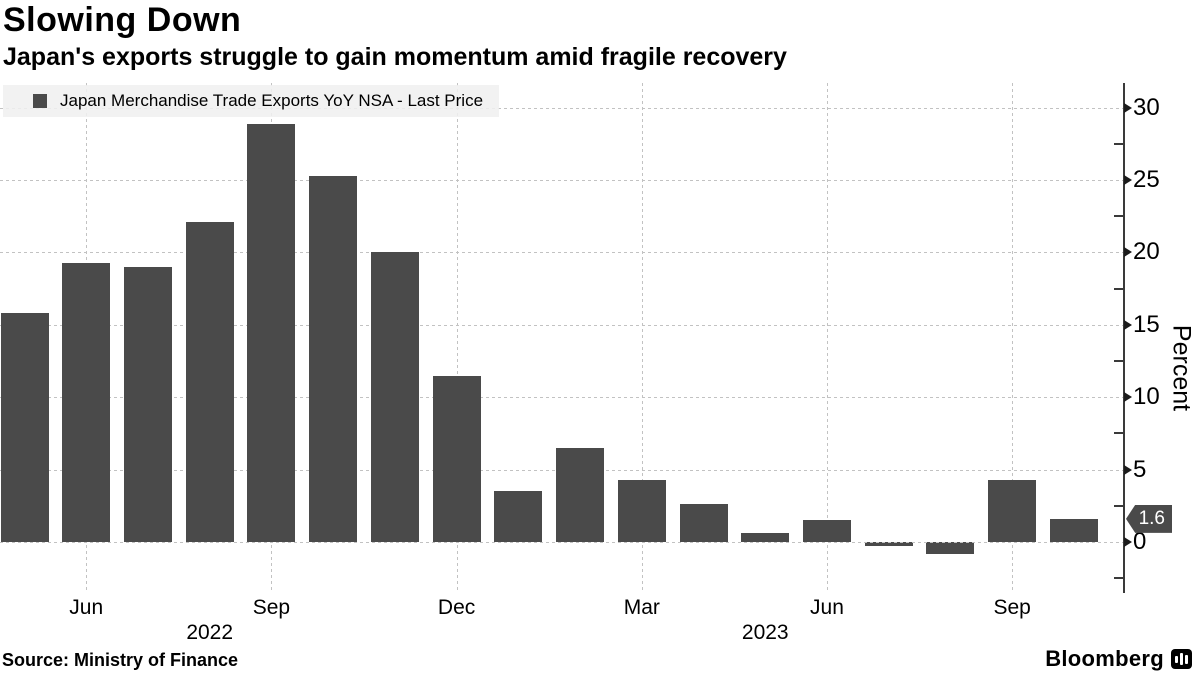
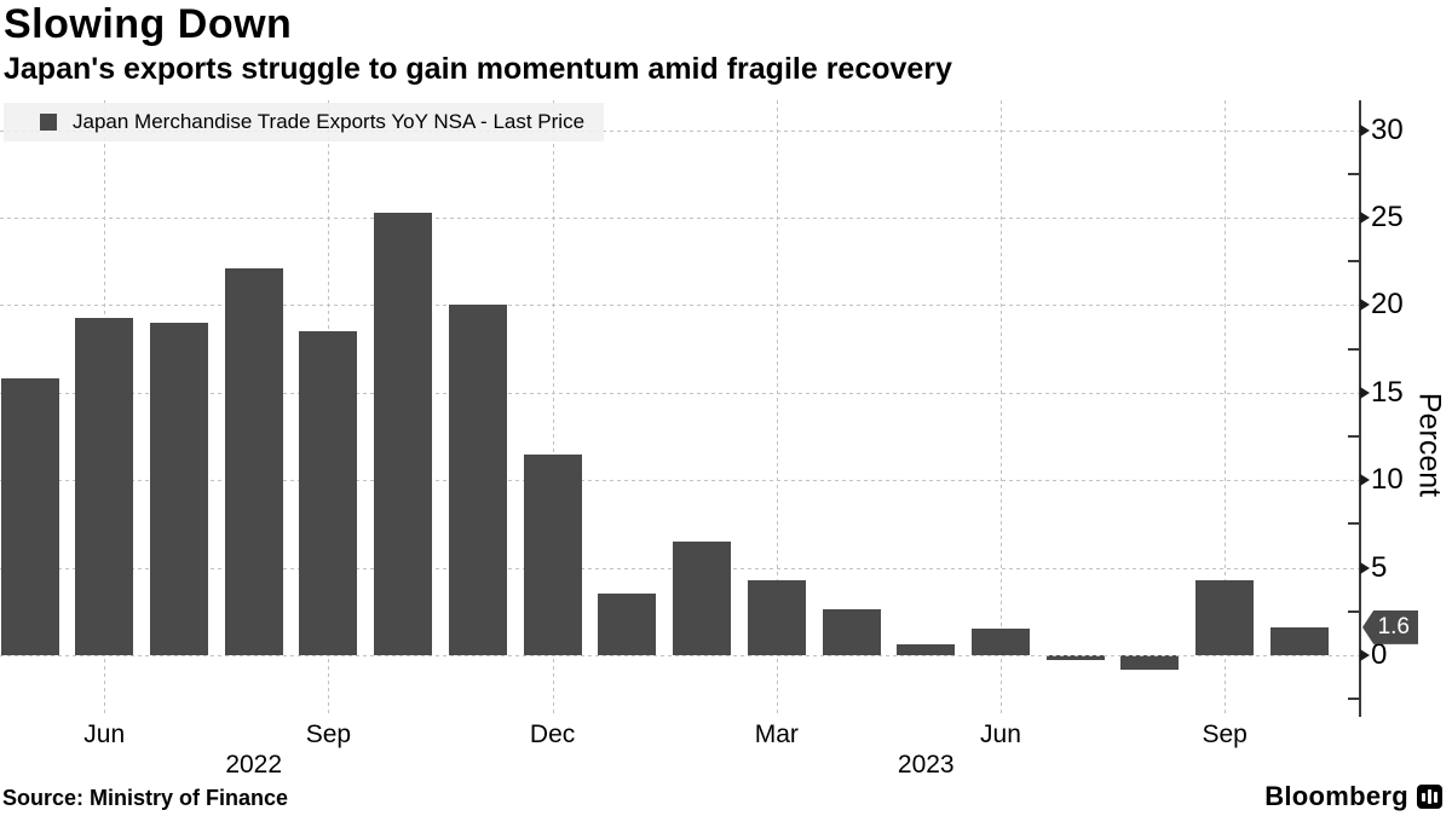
Sep 2022: 28.9 -> 18.5
